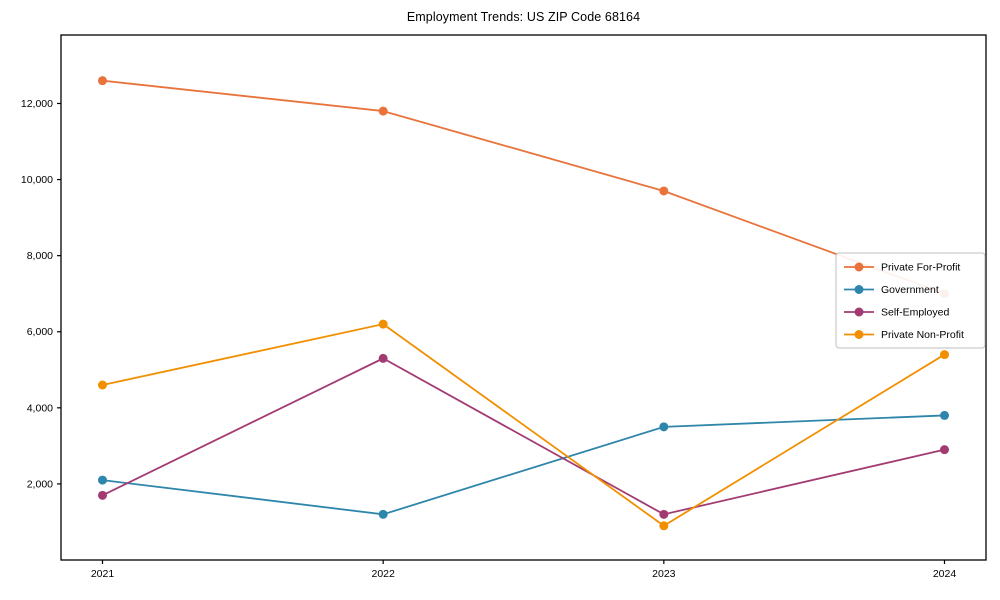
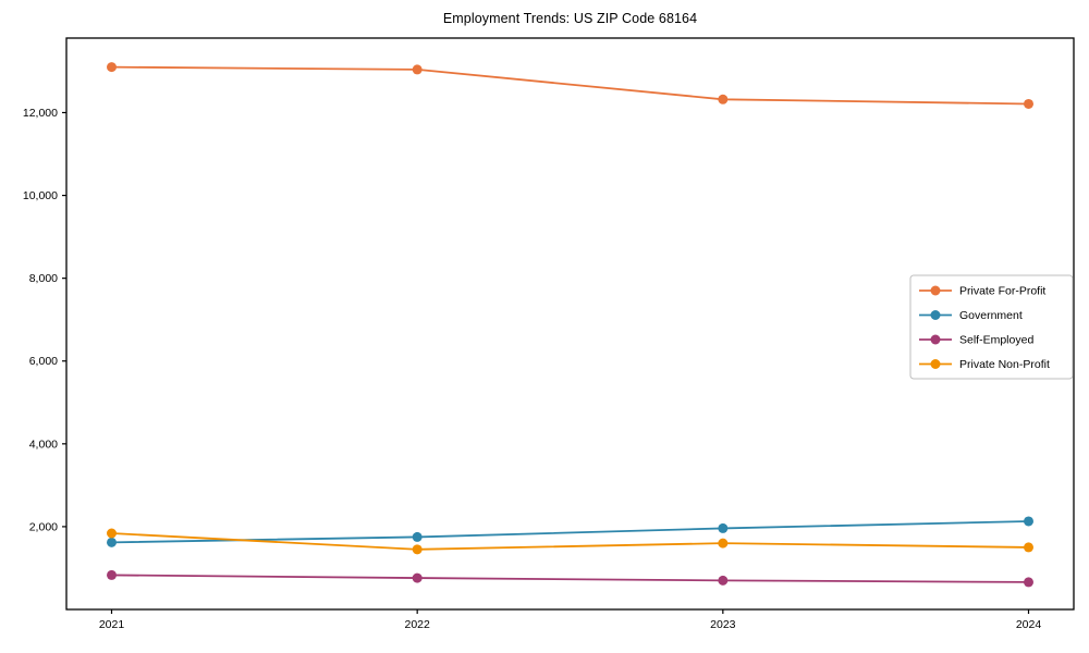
Private For-Profit/2021: 12600 -> 13100
Government/2021: 2100 -> 1600
Self-Employed/2021: 1700 -> 800
Private Non-Profit/2021: 4600 -> 1800
Private For-Profit/2022: 11800 -> 13000
Government/2022: 1200 -> 1800
Self-Employed/2022: 5300 -> 800
Private Non-Profit/2022: 6200 -> 1400
Private For-Profit/2023: 9700 -> 12300
Government/2023: 3500 -> 2000
Self-Employed/2023: 1200 -> 700
Private Non-Profit/2023: 900 -> 1600
Private For-Profit/2024: 7000 -> 12200
Government/2024: 3800 -> 2100
Self-Employed/2024: 2900 -> 700
Private Non-Profit/2024: 5400 -> 1500
